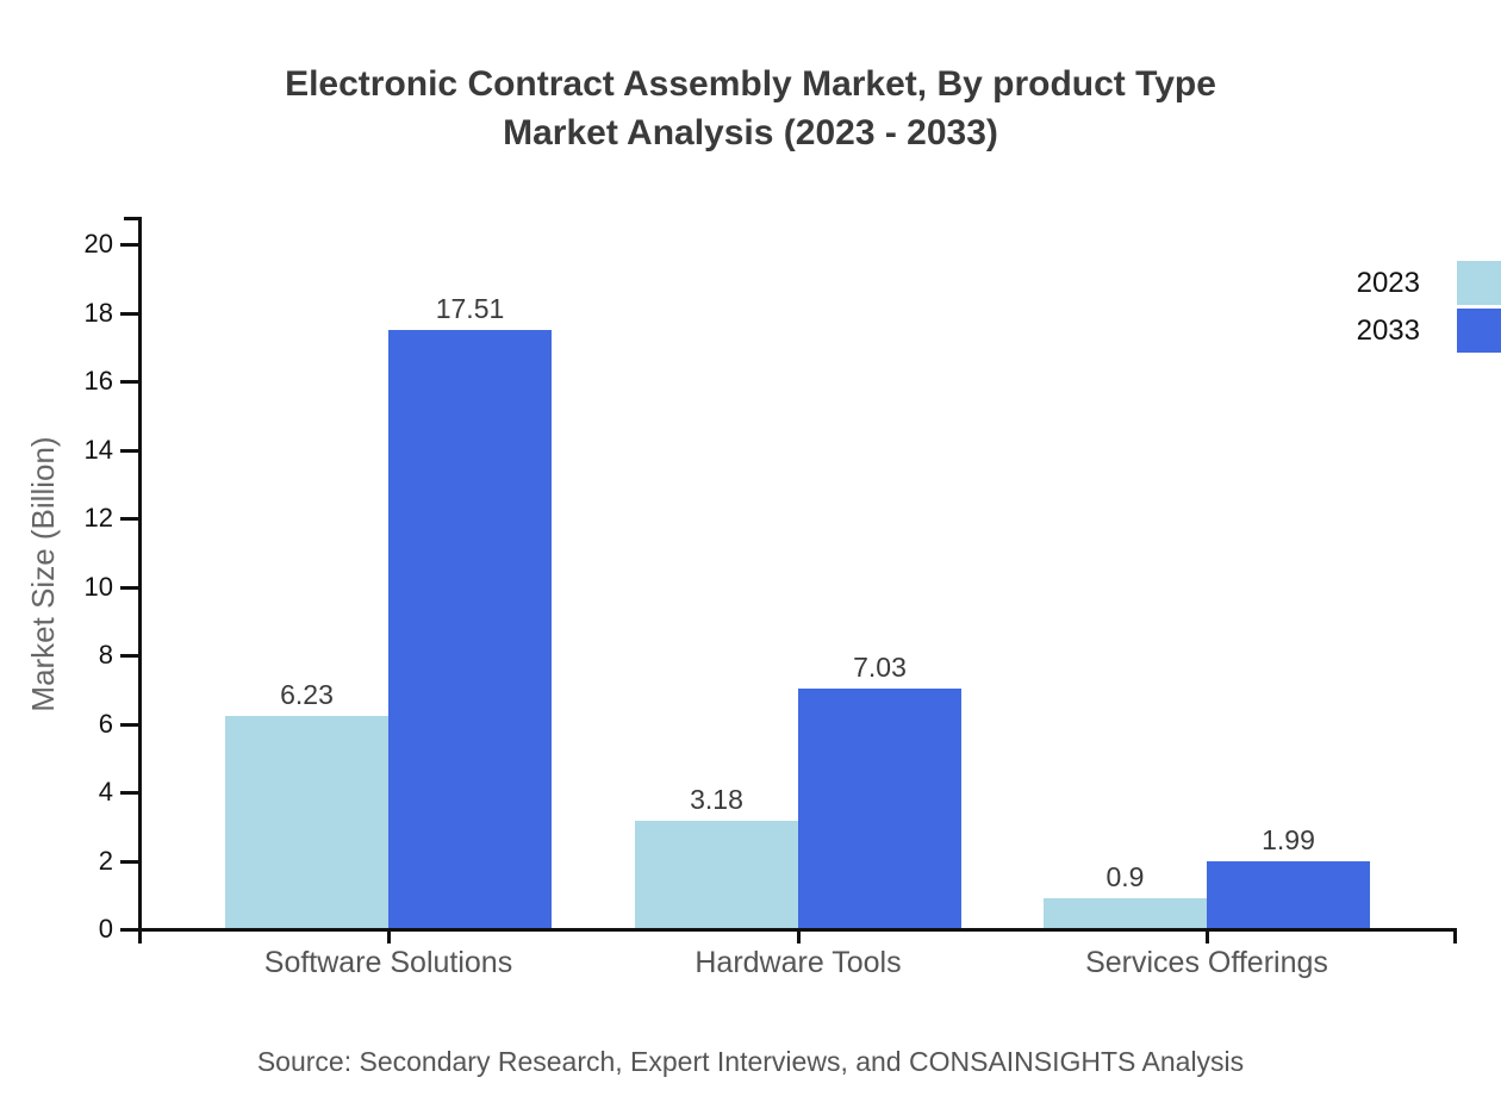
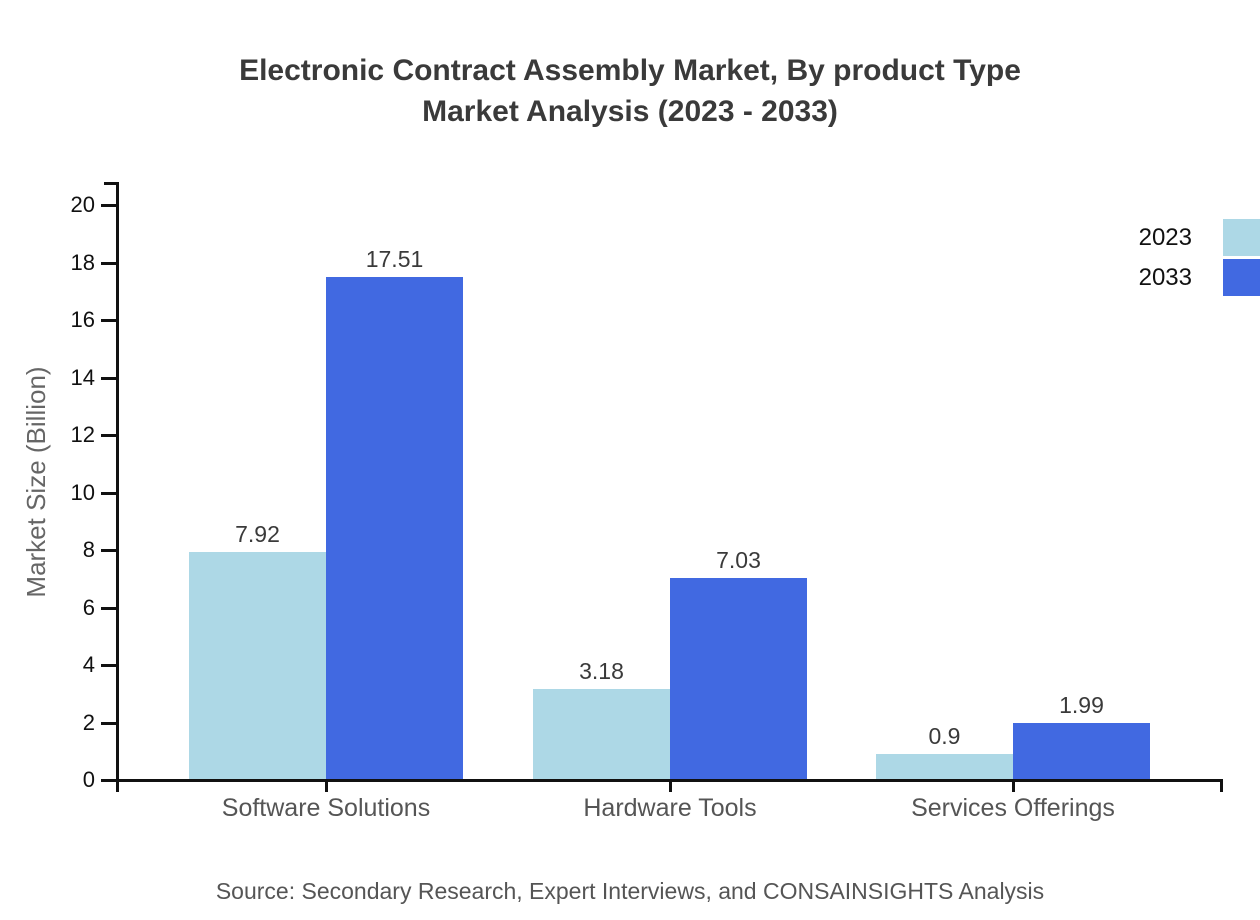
2023/Software Solutions: 6.23 -> 7.92
